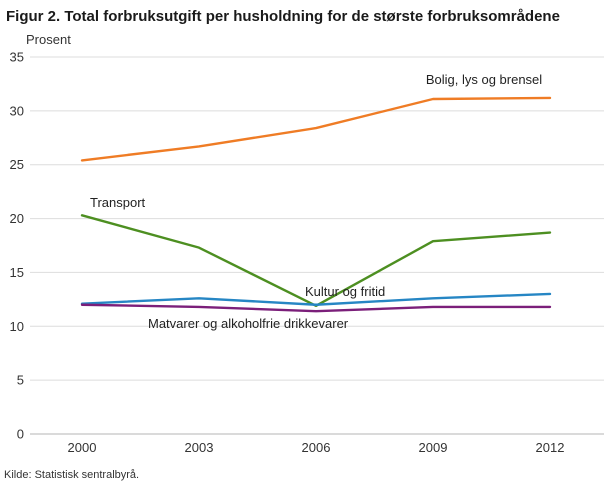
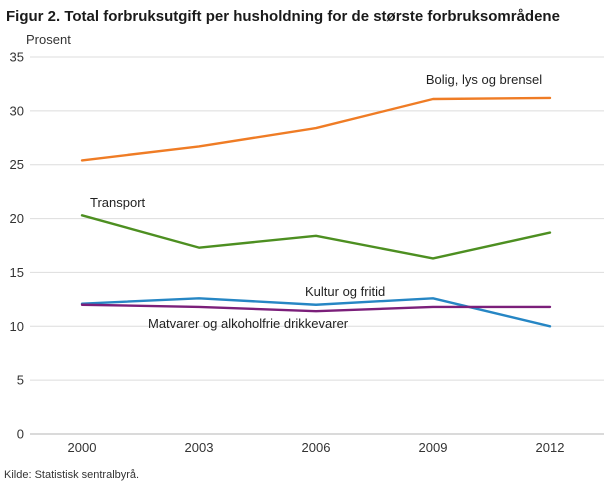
Transport/2006: 11.9 -> 18.4
Transport/2009: 17.9 -> 16.3
Kultur og fritid/2012: 13.0 -> 10.0
